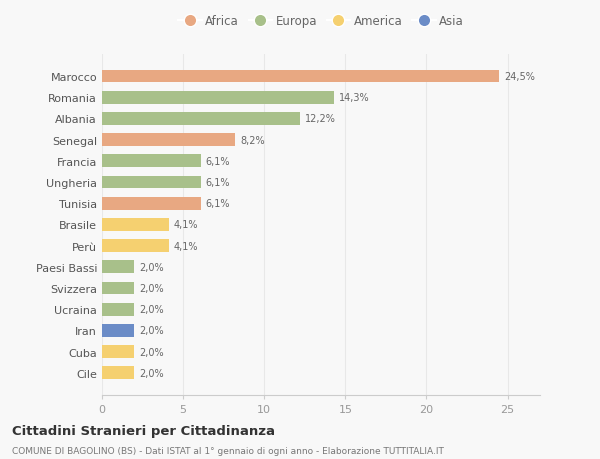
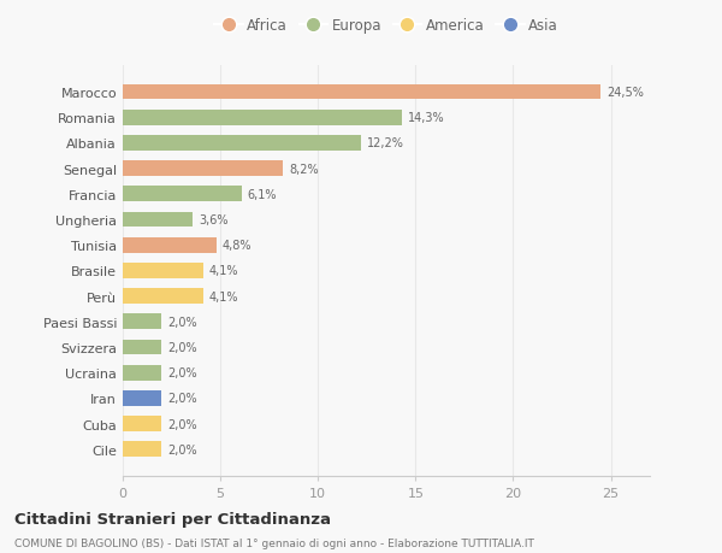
Ungheria: 6,1% -> 3,6%
Tunisia: 6,1% -> 4,8%
